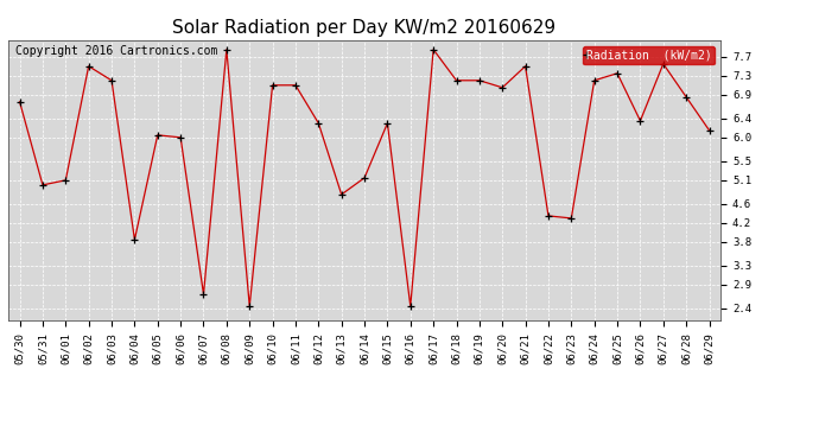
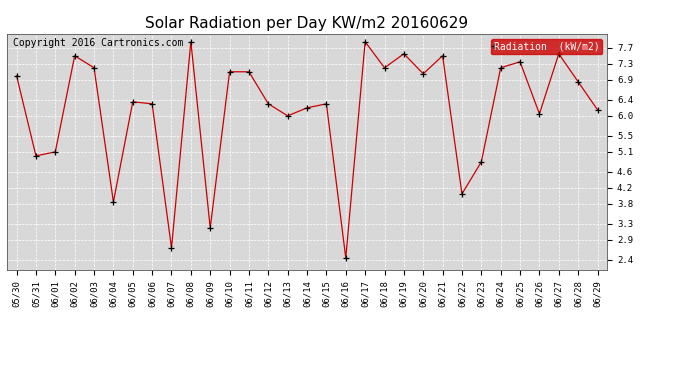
05/30: 6.75 -> 7.00
06/05: 6.05 -> 6.35
06/06: 6.00 -> 6.30
06/09: 2.45 -> 3.20
06/13: 4.80 -> 6.00
06/14: 5.15 -> 6.20
06/19: 7.20 -> 7.55
06/22: 4.35 -> 4.05
06/23: 4.30 -> 4.85
06/26: 6.35 -> 6.05
